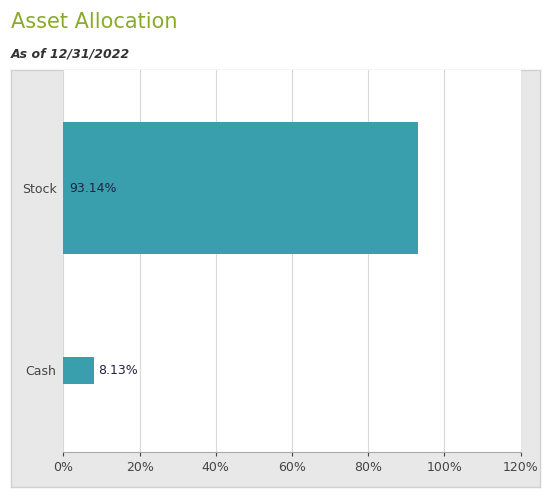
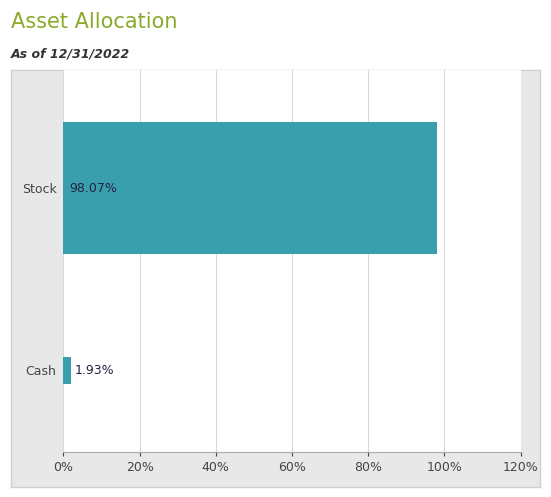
Stock: 93.14% -> 98.07%
Cash: 8.13% -> 1.93%
